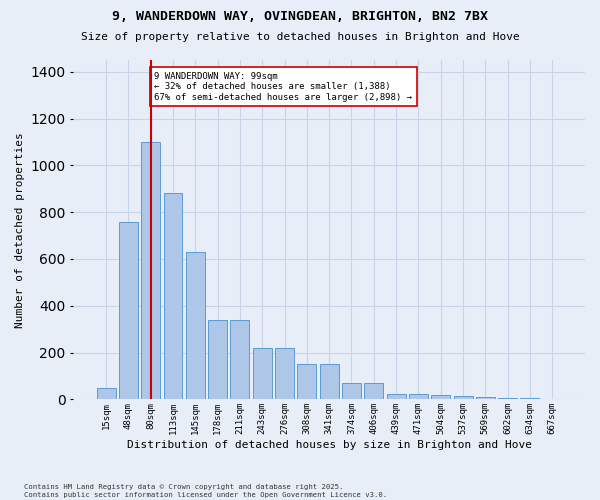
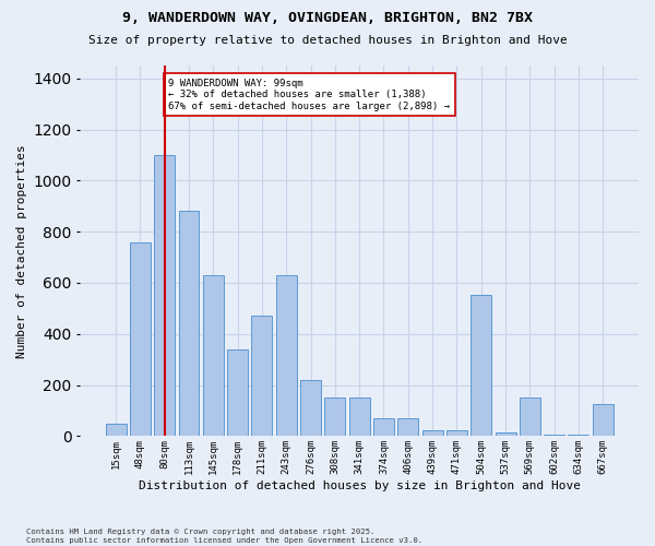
211sqm: 340 -> 470
243sqm: 220 -> 630
504sqm: 20 -> 555
569sqm: 10 -> 150
667sqm: 3 -> 125
